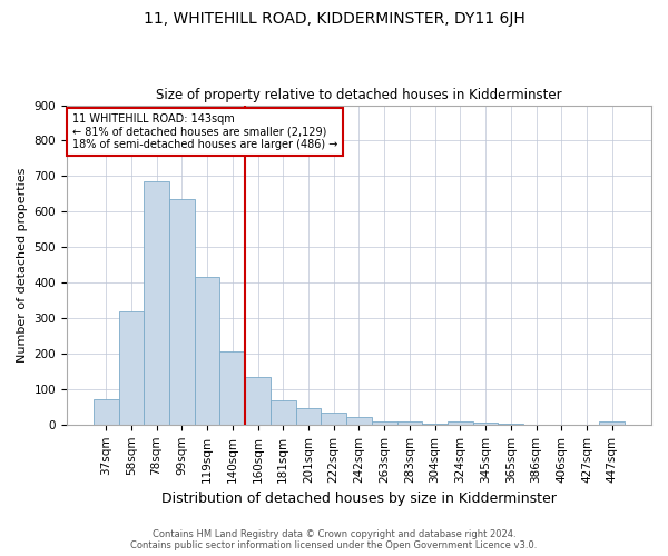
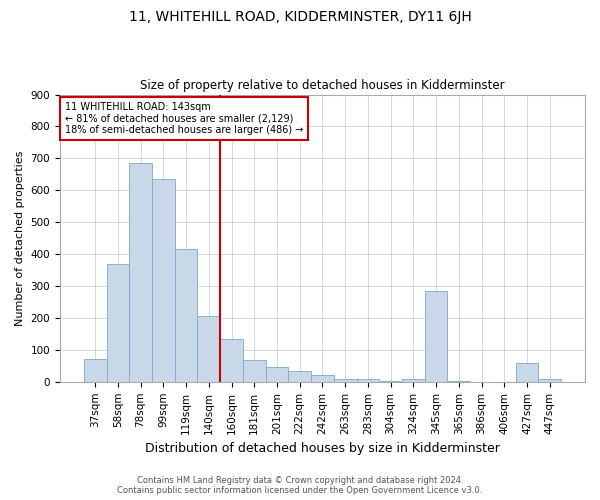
58sqm: 320 -> 370
345sqm: 5 -> 285
427sqm: 1 -> 60
